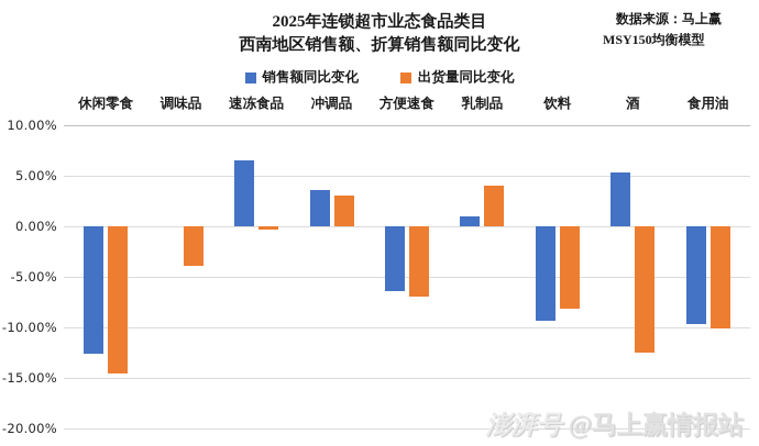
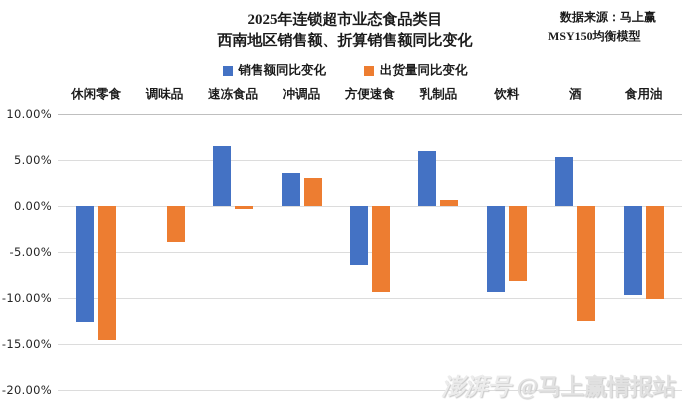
出货量同比变化/方便速食: -7% -> -9%
销售额同比变化/乳制品: 1% -> 6%
出货量同比变化/乳制品: 4% -> 1%
